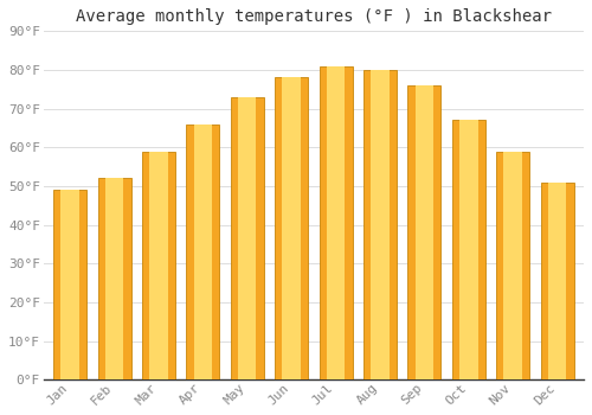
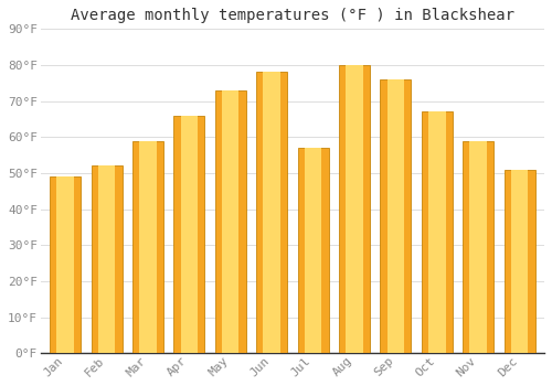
Jul: 81°F -> 57°F
